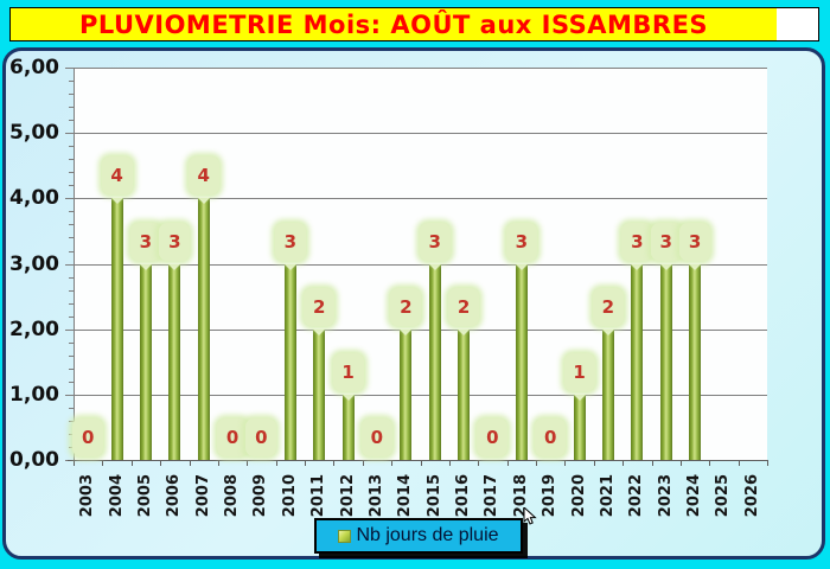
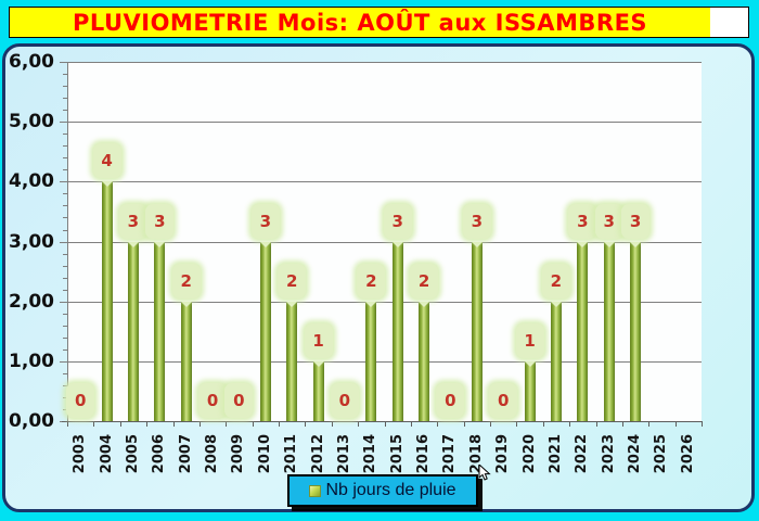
2007: 4 -> 2
